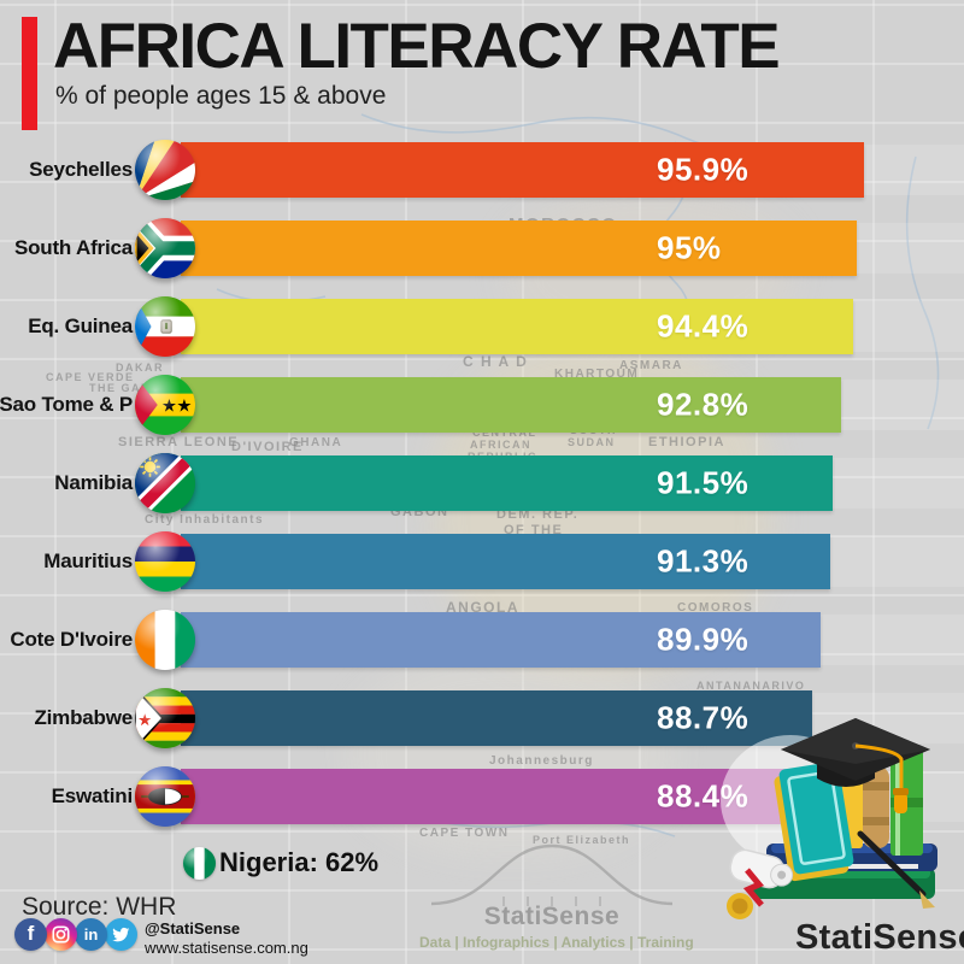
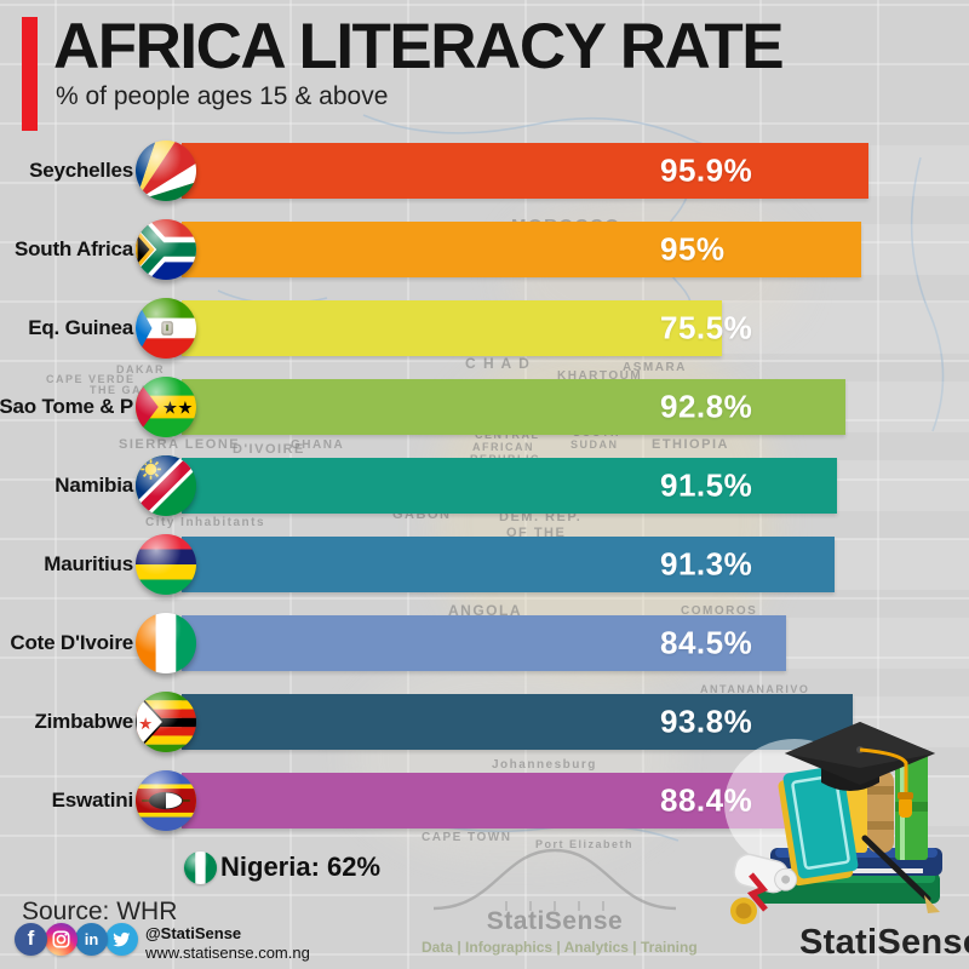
Eq. Guinea: 94.4% -> 75.5%
Cote D'Ivoire: 89.9% -> 84.5%
Zimbabwe: 88.7% -> 93.8%
